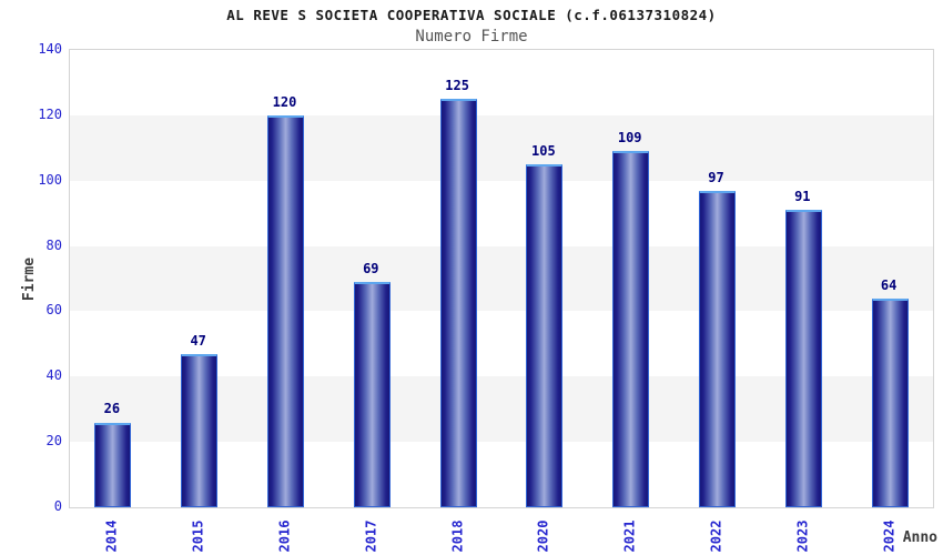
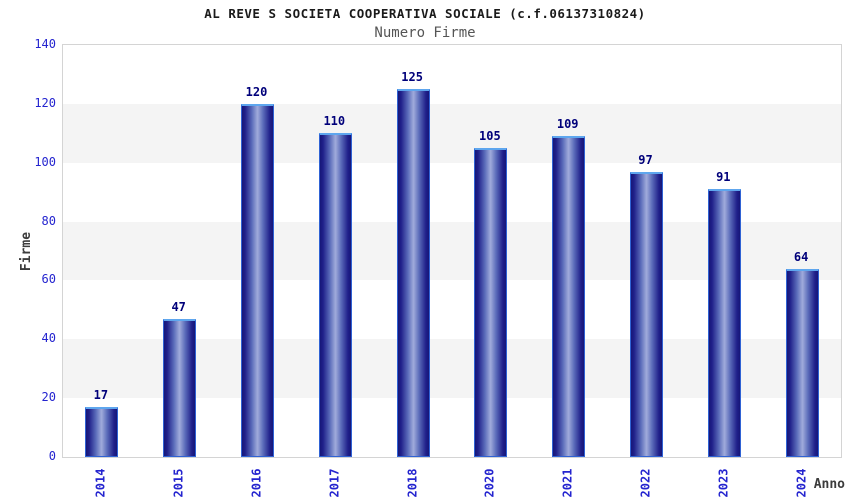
2014: 26 -> 17
2017: 69 -> 110
